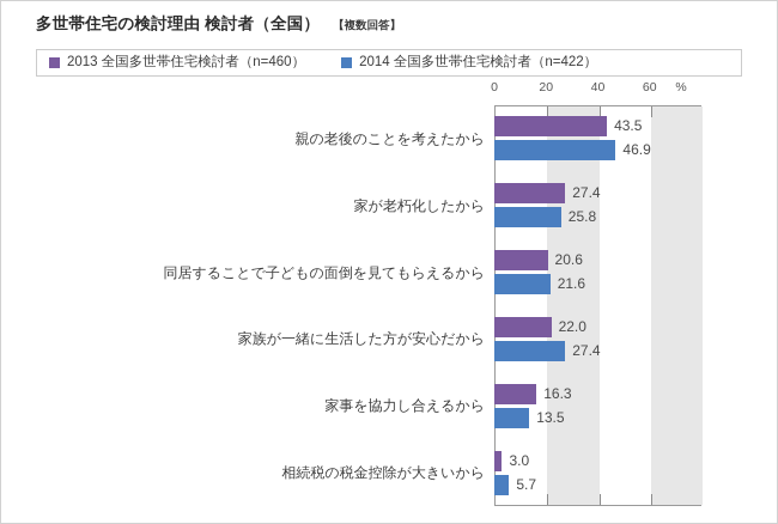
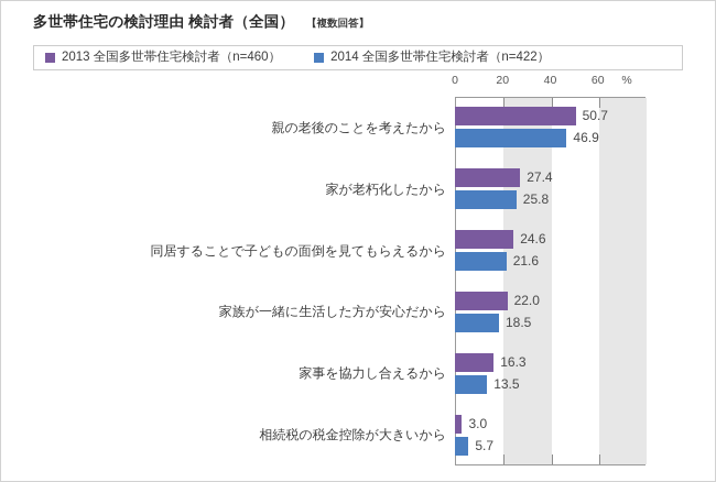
2013 全国多世帯住宅検討者（n=460）/親の老後のことを考えたから: 43.5 -> 50.7
2013 全国多世帯住宅検討者（n=460）/同居することで子どもの面倒を見てもらえるから: 20.6 -> 24.6
2014 全国多世帯住宅検討者（n=422）/家族が一緒に生活した方が安心だから: 27.4 -> 18.5
